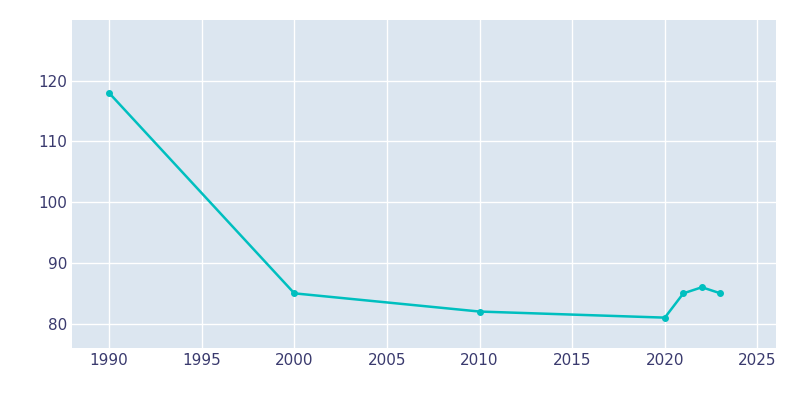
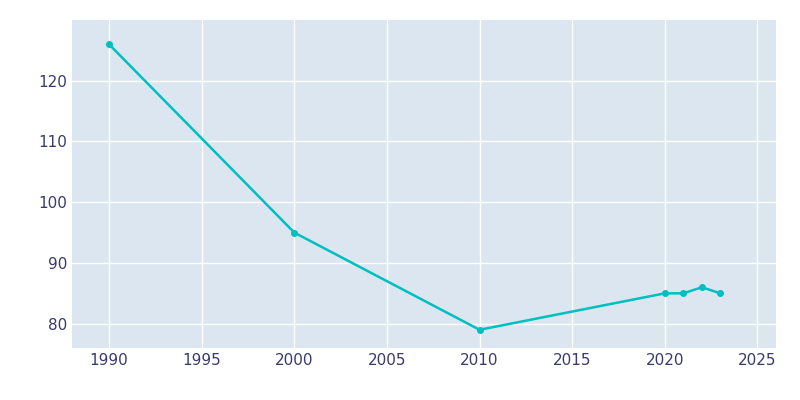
1990: 118 -> 126
2000: 85 -> 95
2010: 82 -> 79
2020: 81 -> 85
